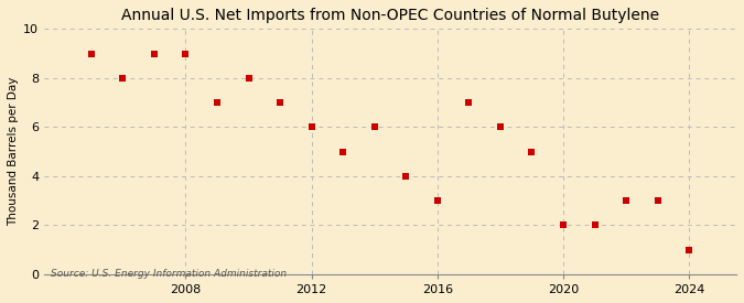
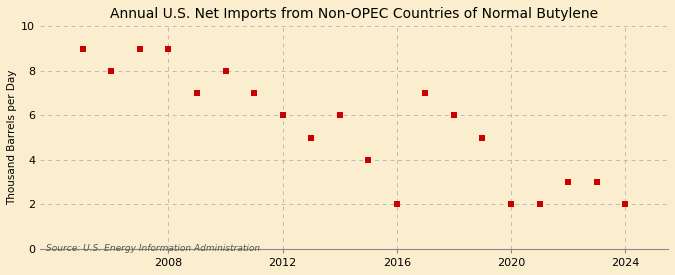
2016: 3 -> 2
2024: 1 -> 2
